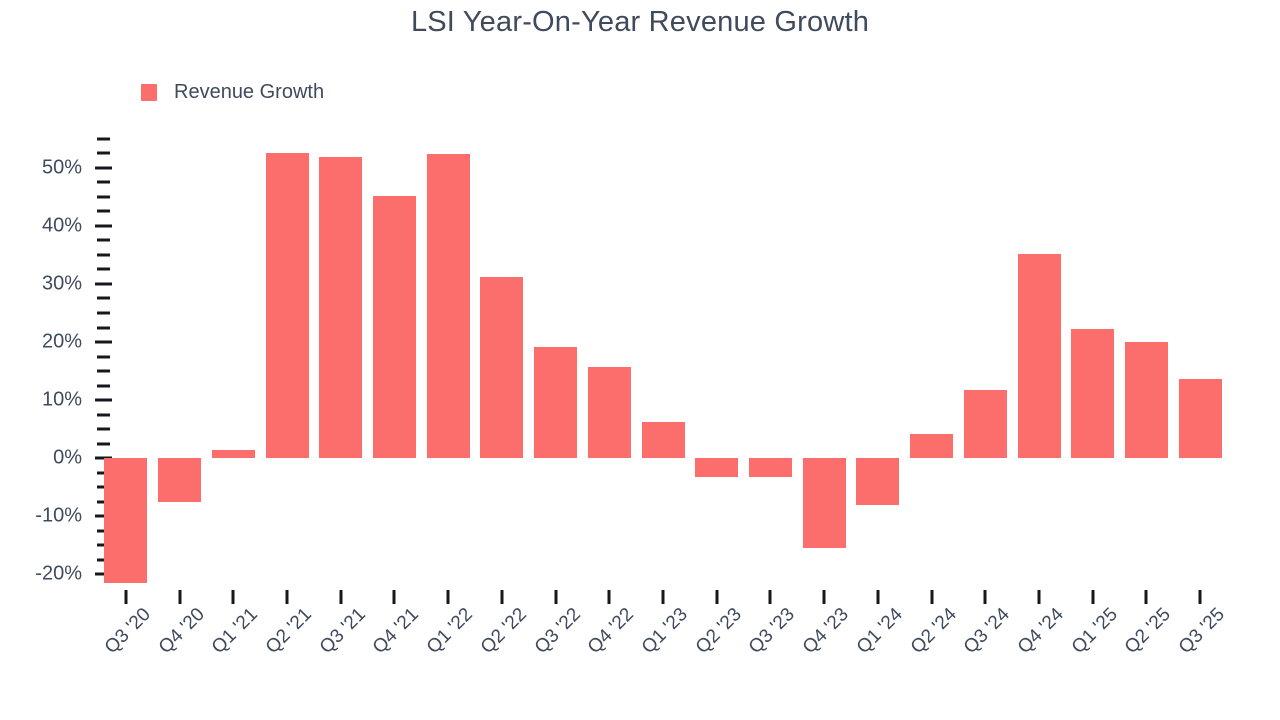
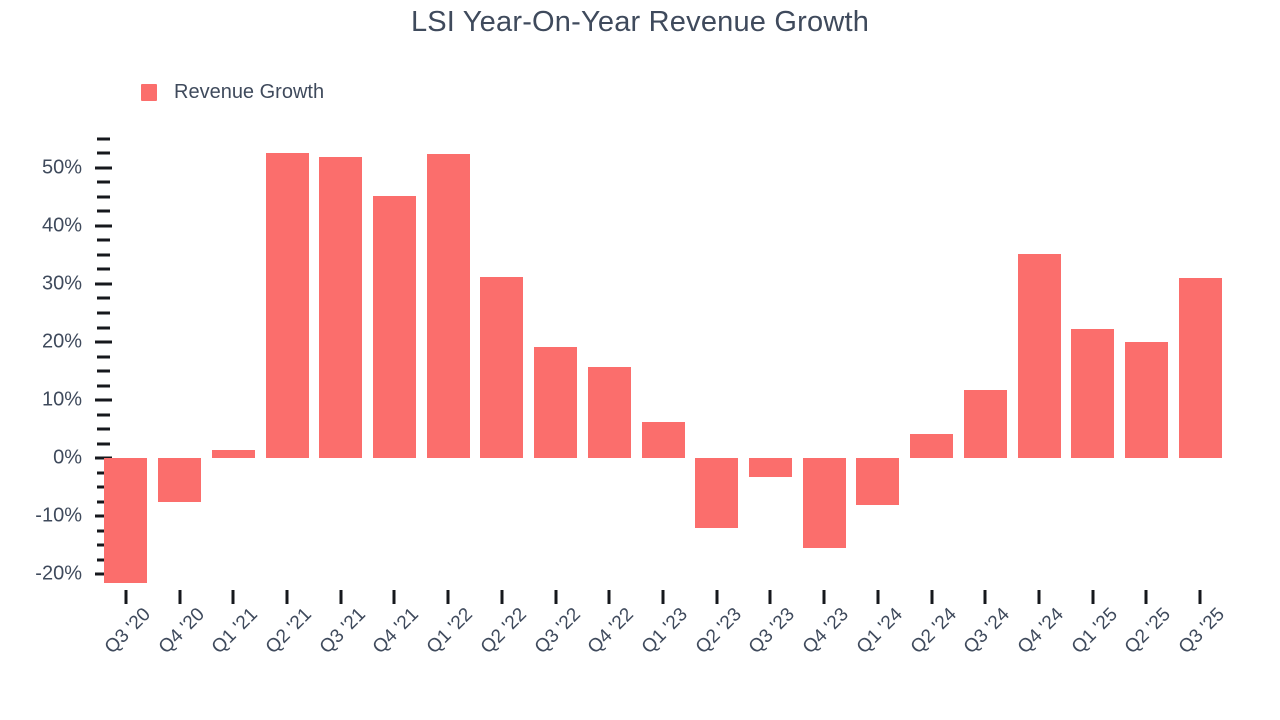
Q2 '23: -3% -> -12%
Q3 '25: 14% -> 31%
